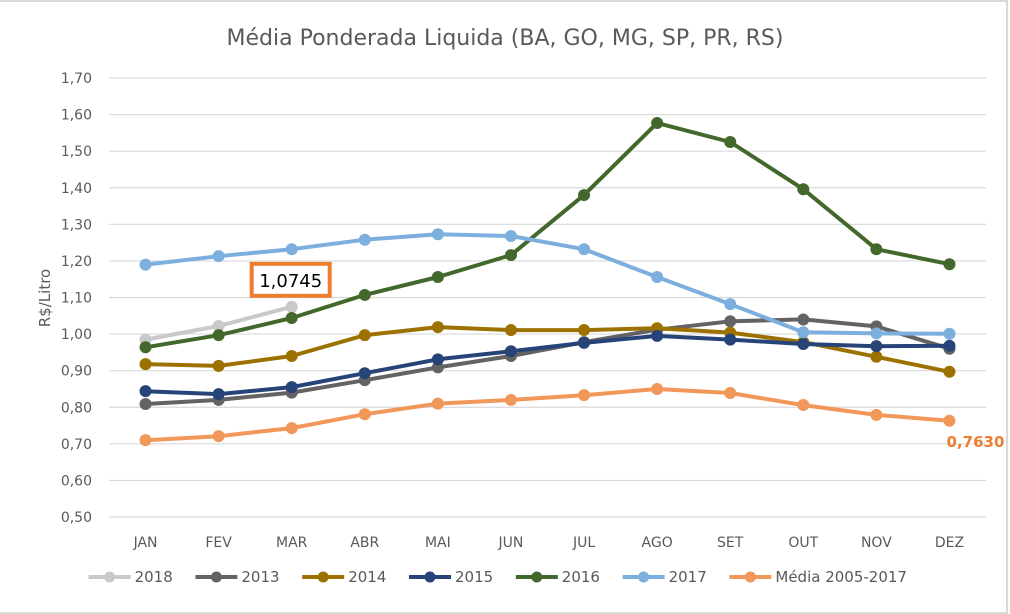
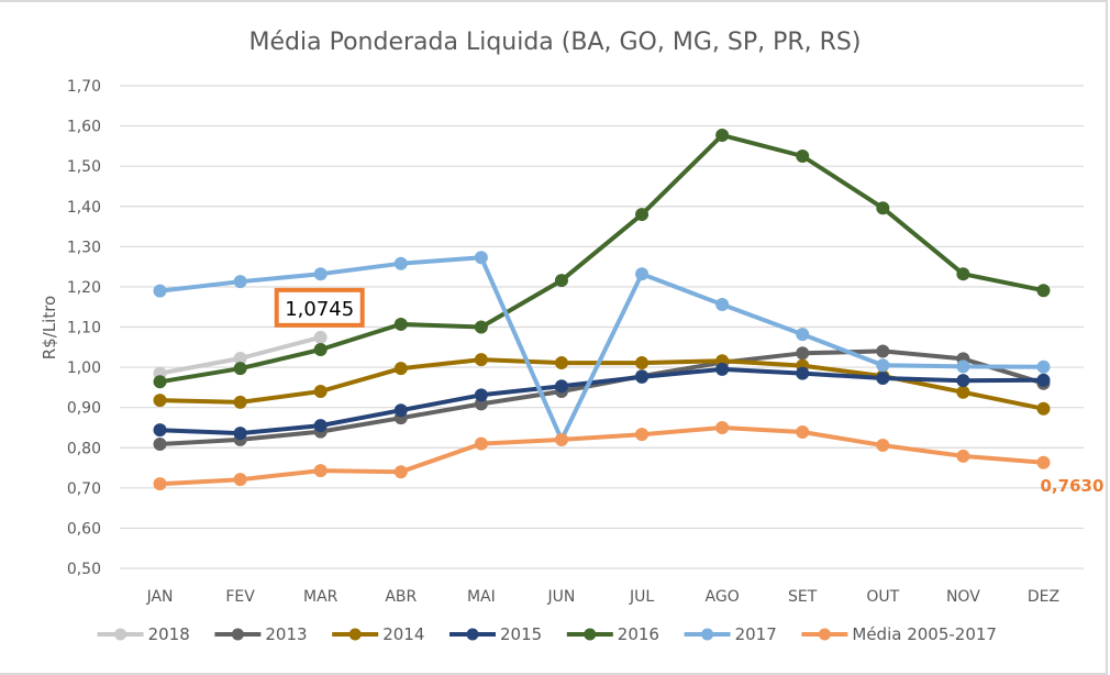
Média 2005-2017/ABR: 0,78 -> 0,74
2016/MAI: 1,16 -> 1,10
2017/JUN: 1,27 -> 0,82
